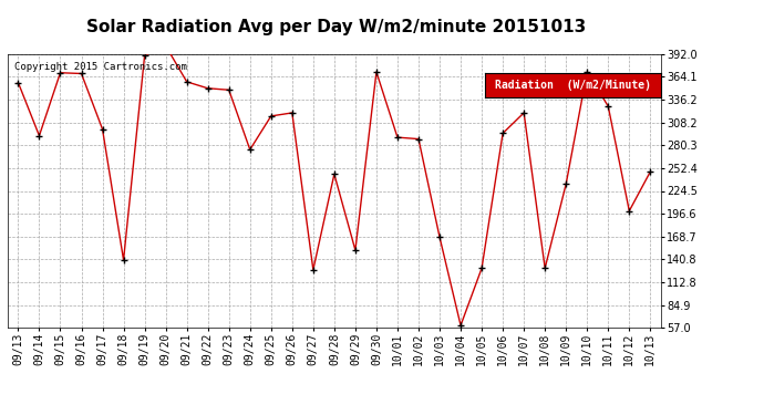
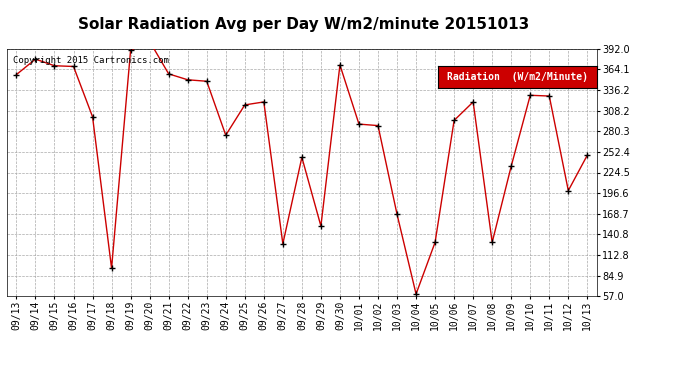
09/14: 292 -> 378
09/18: 140 -> 95
10/10: 370 -> 329
